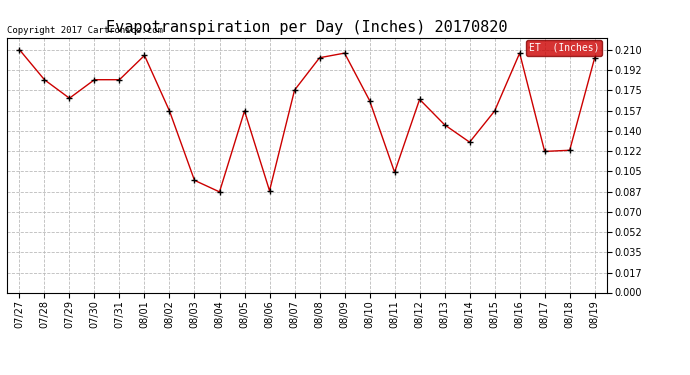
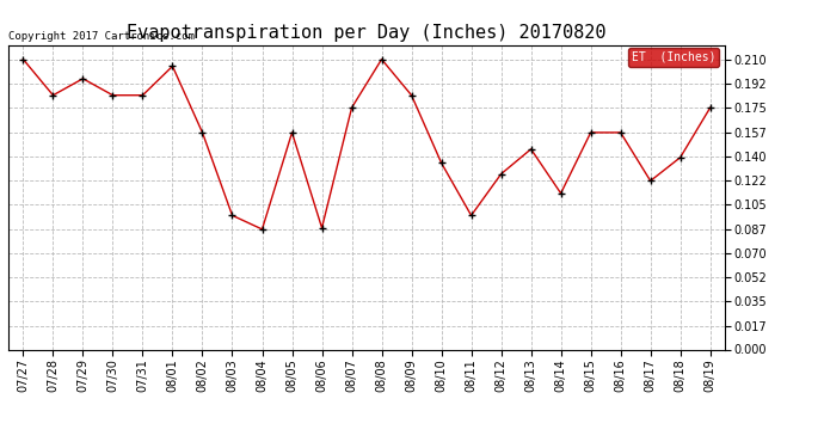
07/29: 0.168 -> 0.196
08/08: 0.203 -> 0.210
08/09: 0.207 -> 0.184
08/10: 0.166 -> 0.135
08/11: 0.104 -> 0.097
08/12: 0.167 -> 0.127
08/14: 0.130 -> 0.113
08/16: 0.207 -> 0.157
08/18: 0.123 -> 0.139
08/19: 0.203 -> 0.175
